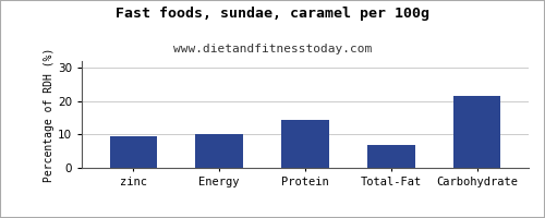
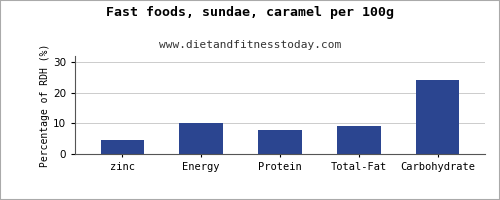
zinc: 9.5 -> 4.5
Protein: 14.5 -> 8.0
Total-Fat: 7.0 -> 9.2
Carbohydrate: 21.5 -> 24.2
